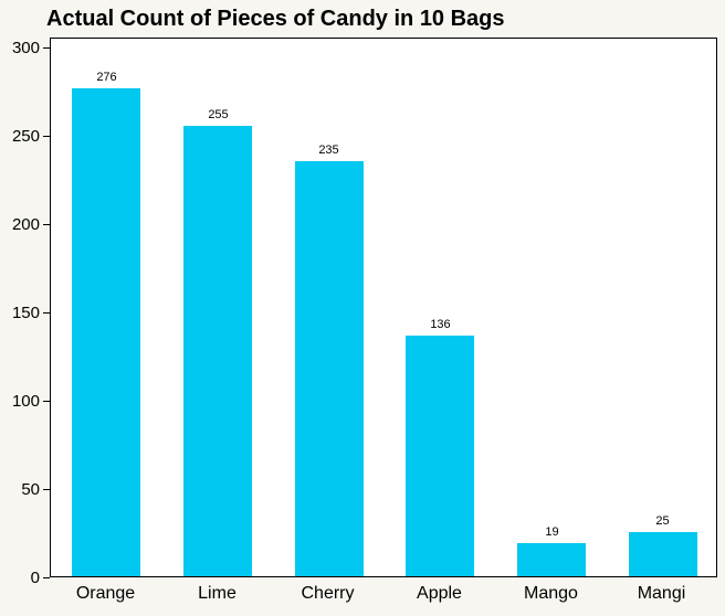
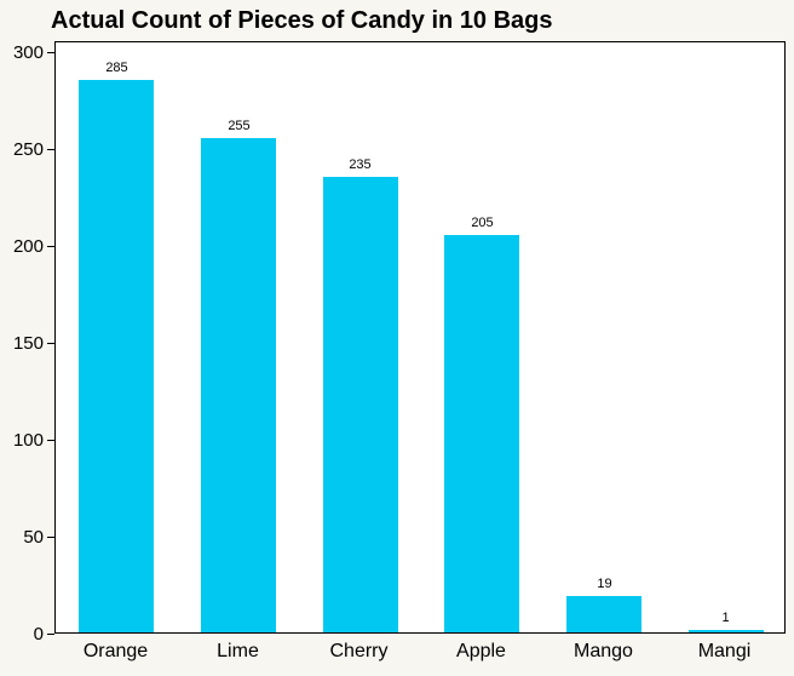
Orange: 276 -> 285
Apple: 136 -> 205
Mangi: 25 -> 1
